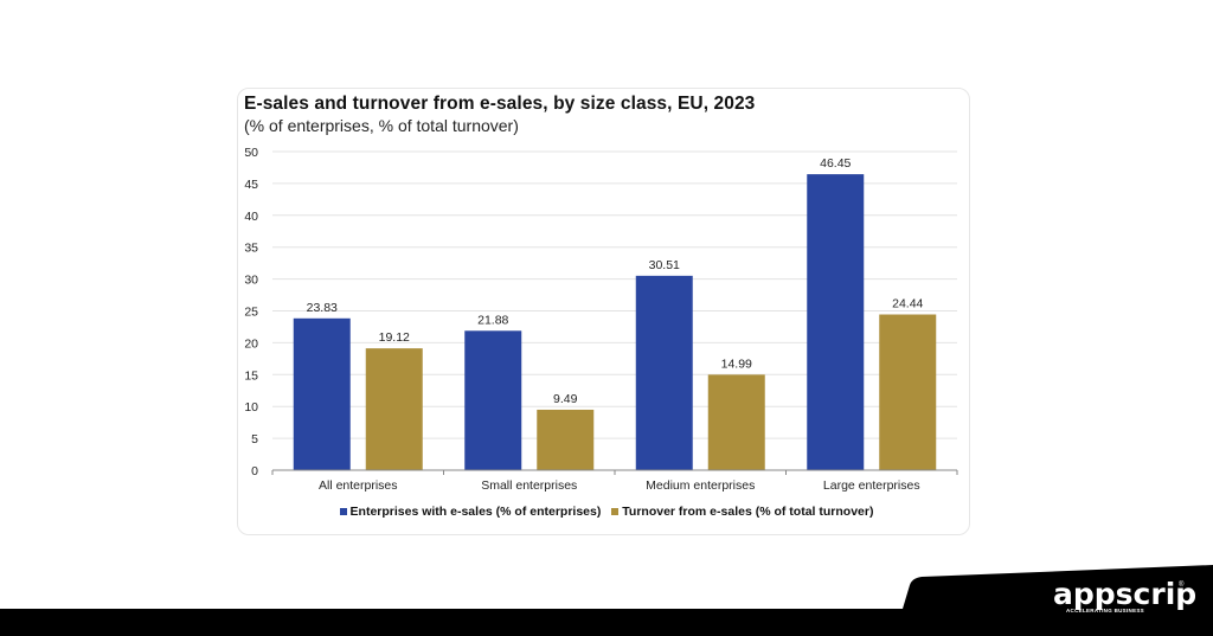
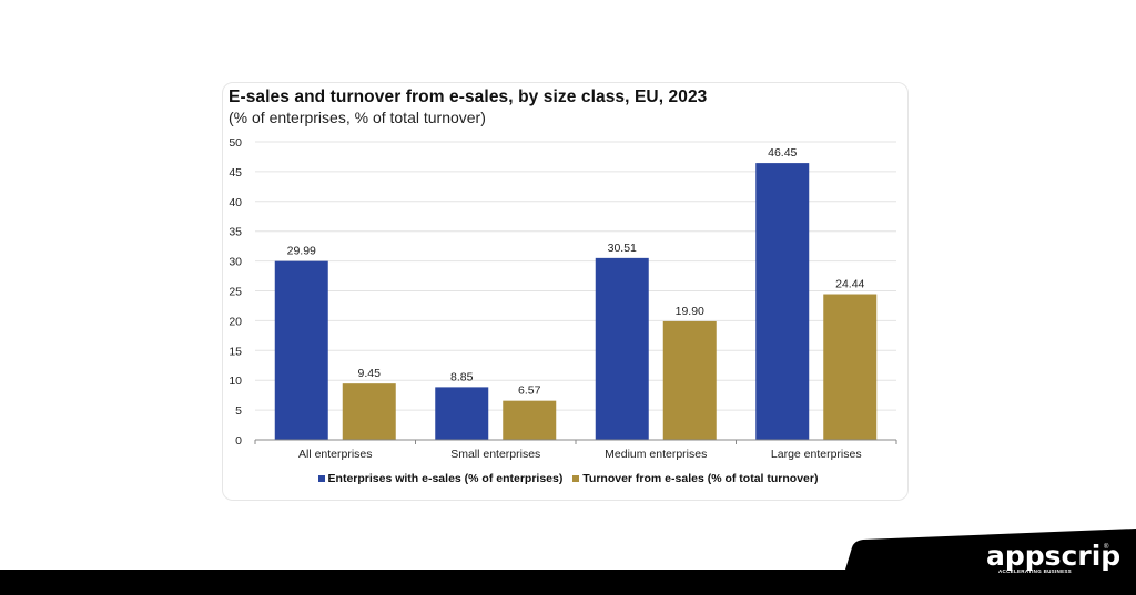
Enterprises with e-sales (% of enterprises)/All enterprises: 23.83 -> 29.99
Turnover from e-sales (% of total turnover)/All enterprises: 19.12 -> 9.45
Enterprises with e-sales (% of enterprises)/Small enterprises: 21.88 -> 8.85
Turnover from e-sales (% of total turnover)/Small enterprises: 9.49 -> 6.57
Turnover from e-sales (% of total turnover)/Medium enterprises: 14.99 -> 19.90
